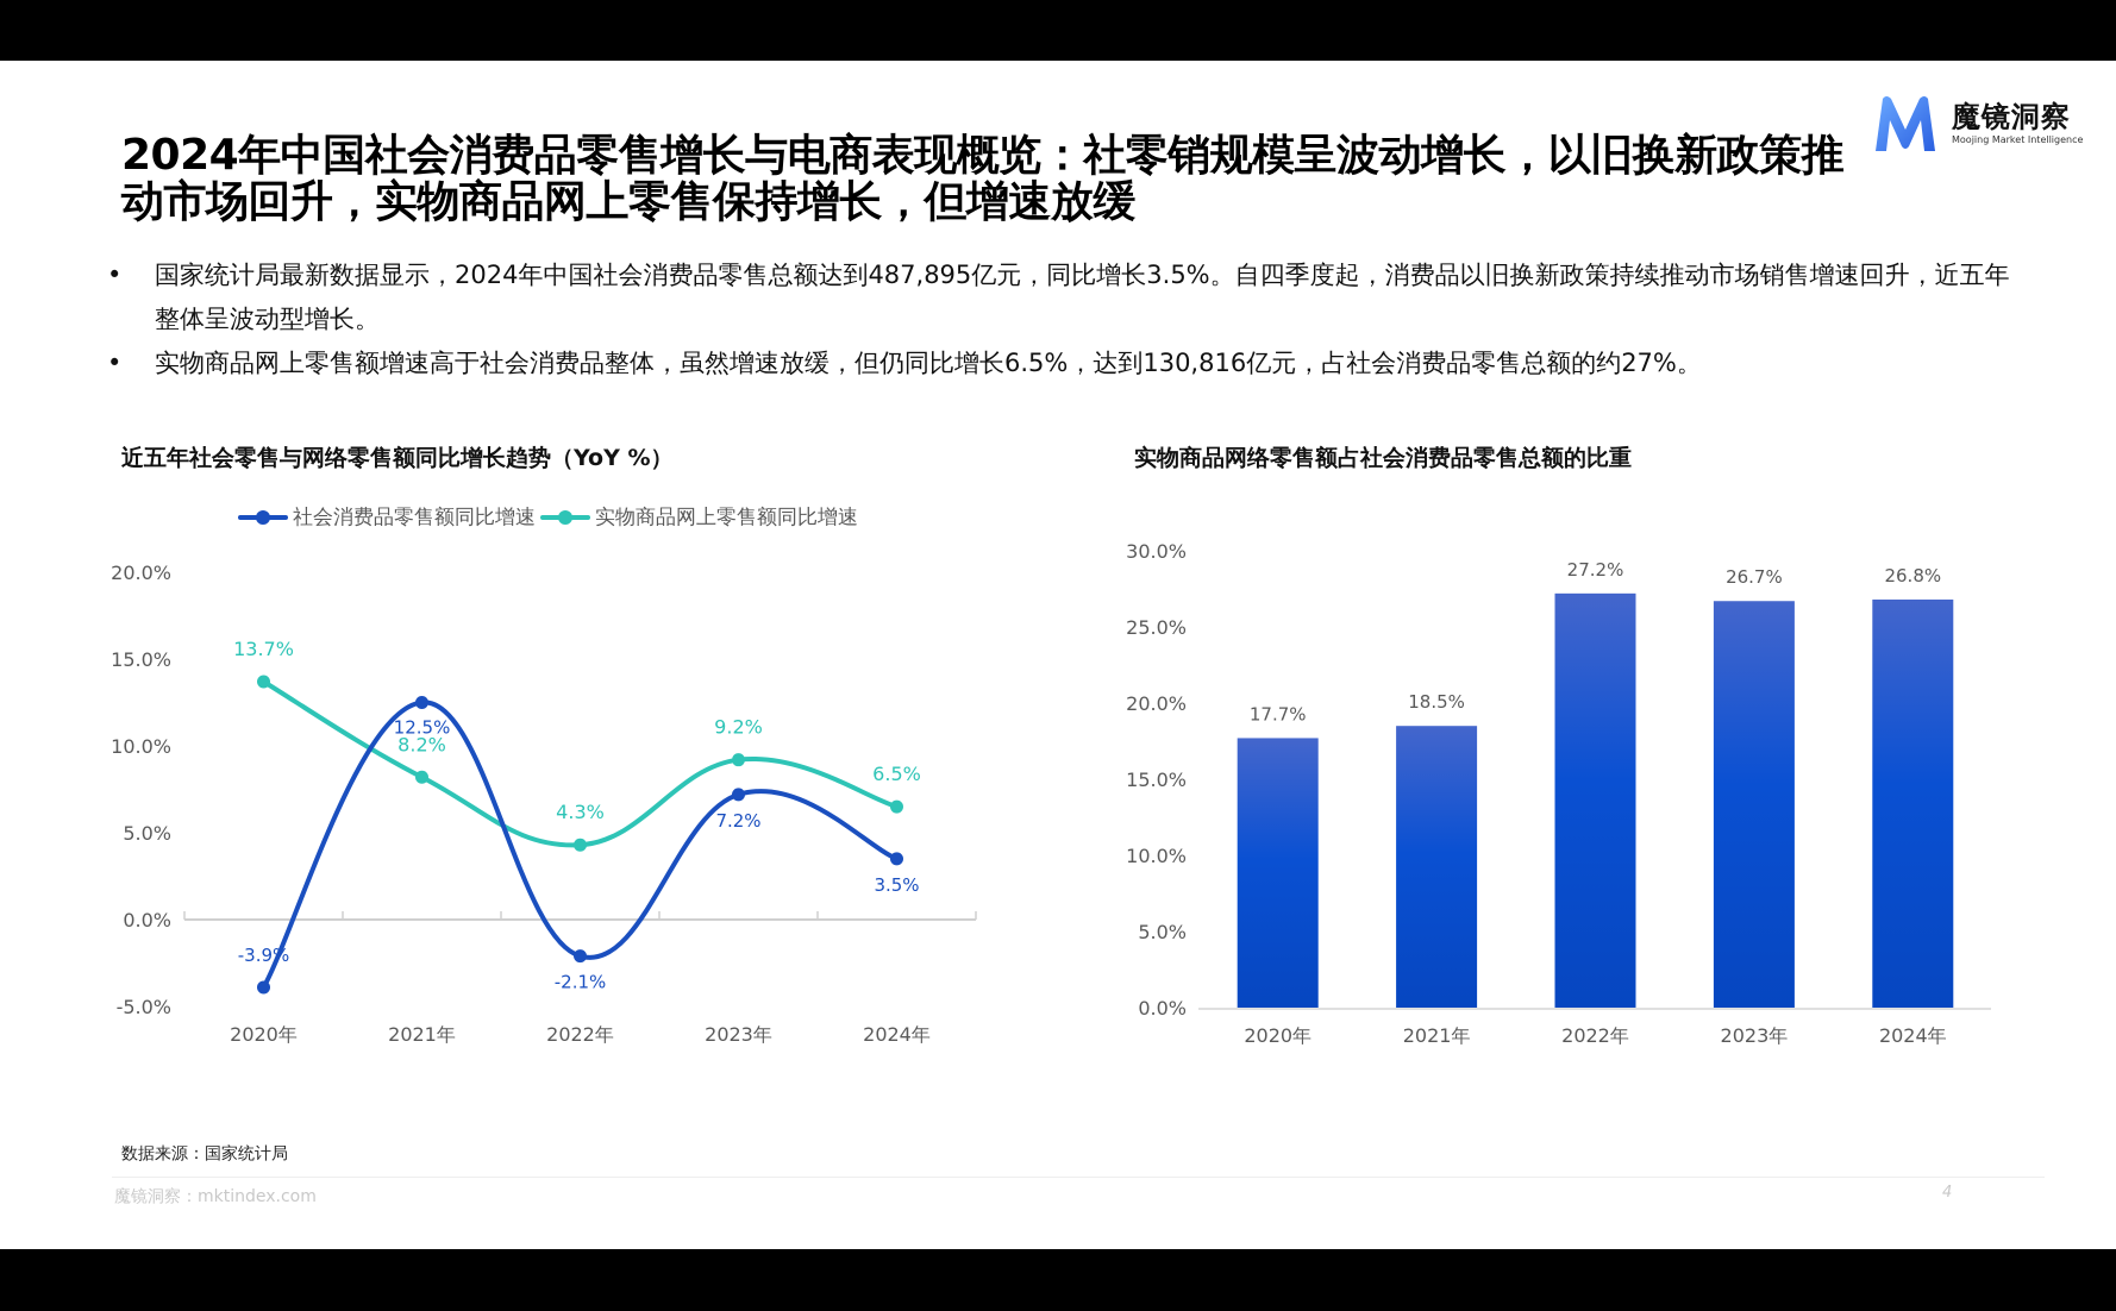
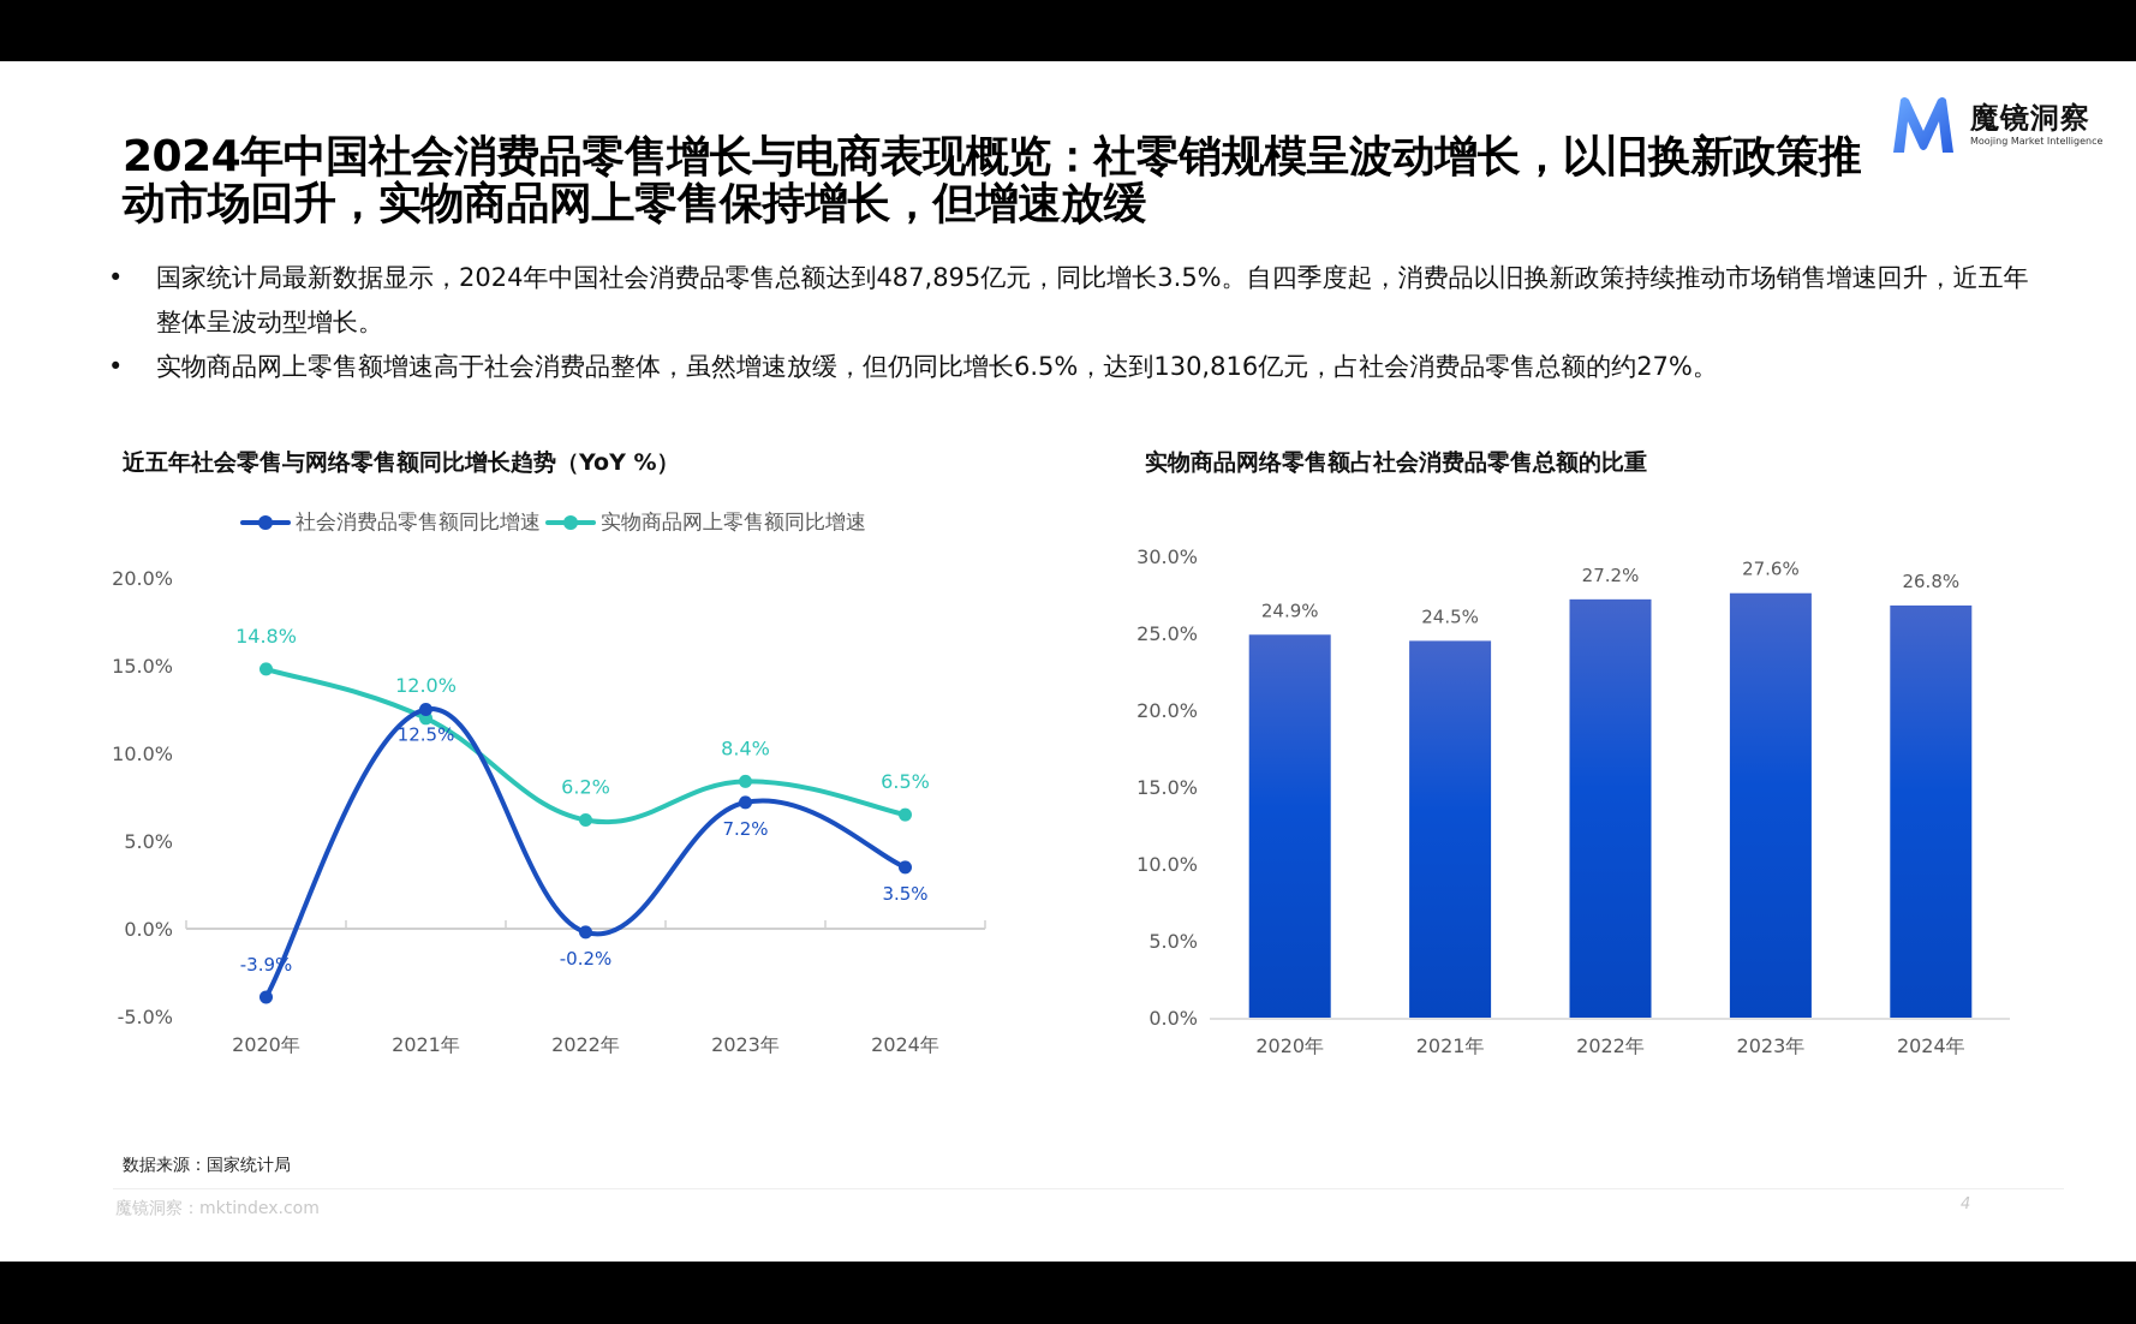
近五年社会零售与网络零售额同比增长趋势（YoY %）/实物商品网上零售额同比增速/2020年: 13.7% -> 14.8%
近五年社会零售与网络零售额同比增长趋势（YoY %）/实物商品网上零售额同比增速/2021年: 8.2% -> 12.0%
近五年社会零售与网络零售额同比增长趋势（YoY %）/社会消费品零售额同比增速/2022年: -2.1% -> -0.2%
近五年社会零售与网络零售额同比增长趋势（YoY %）/实物商品网上零售额同比增速/2022年: 4.3% -> 6.2%
近五年社会零售与网络零售额同比增长趋势（YoY %）/实物商品网上零售额同比增速/2023年: 9.2% -> 8.4%
实物商品网络零售额占社会消费品零售总额的比重/2020年: 17.7% -> 24.9%
实物商品网络零售额占社会消费品零售总额的比重/2021年: 18.5% -> 24.5%
实物商品网络零售额占社会消费品零售总额的比重/2023年: 26.7% -> 27.6%
